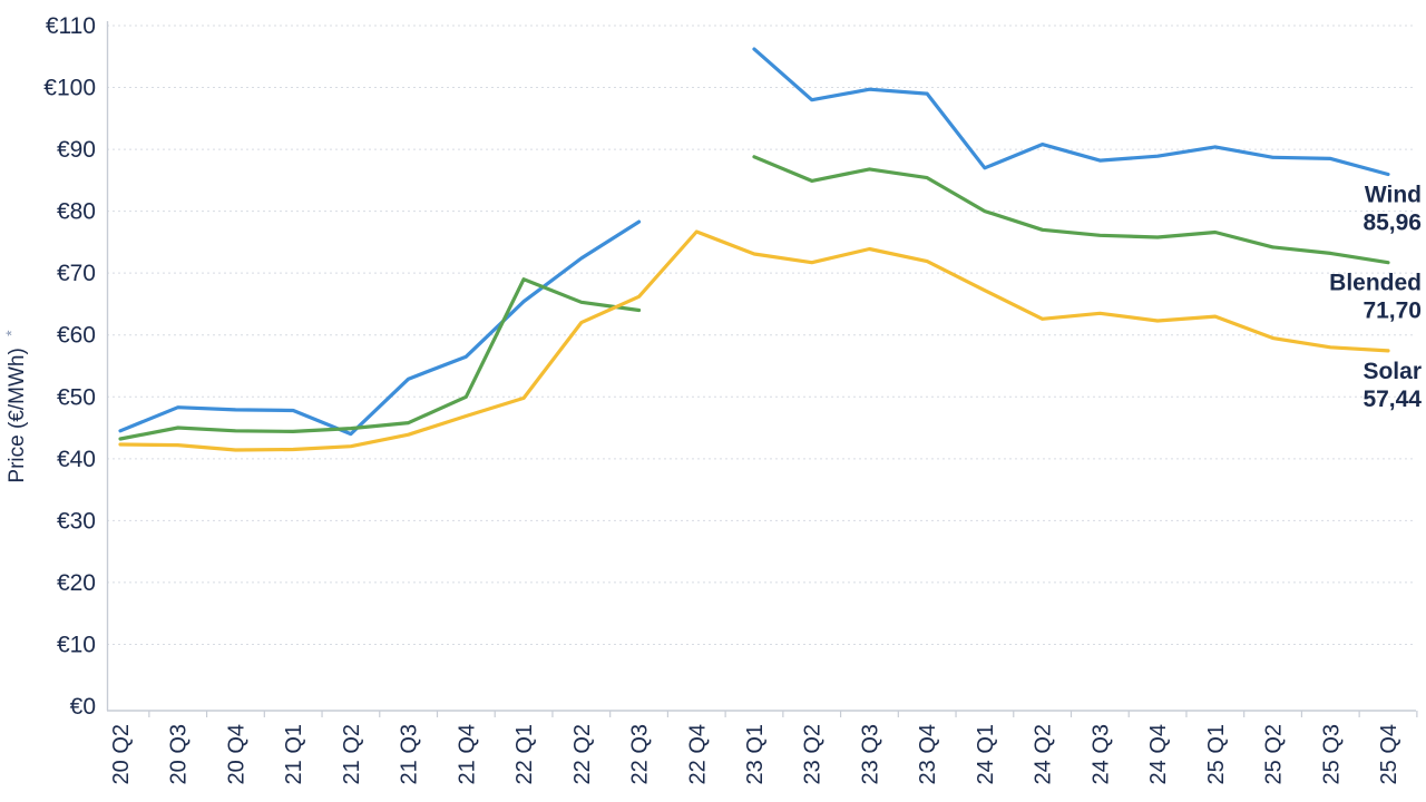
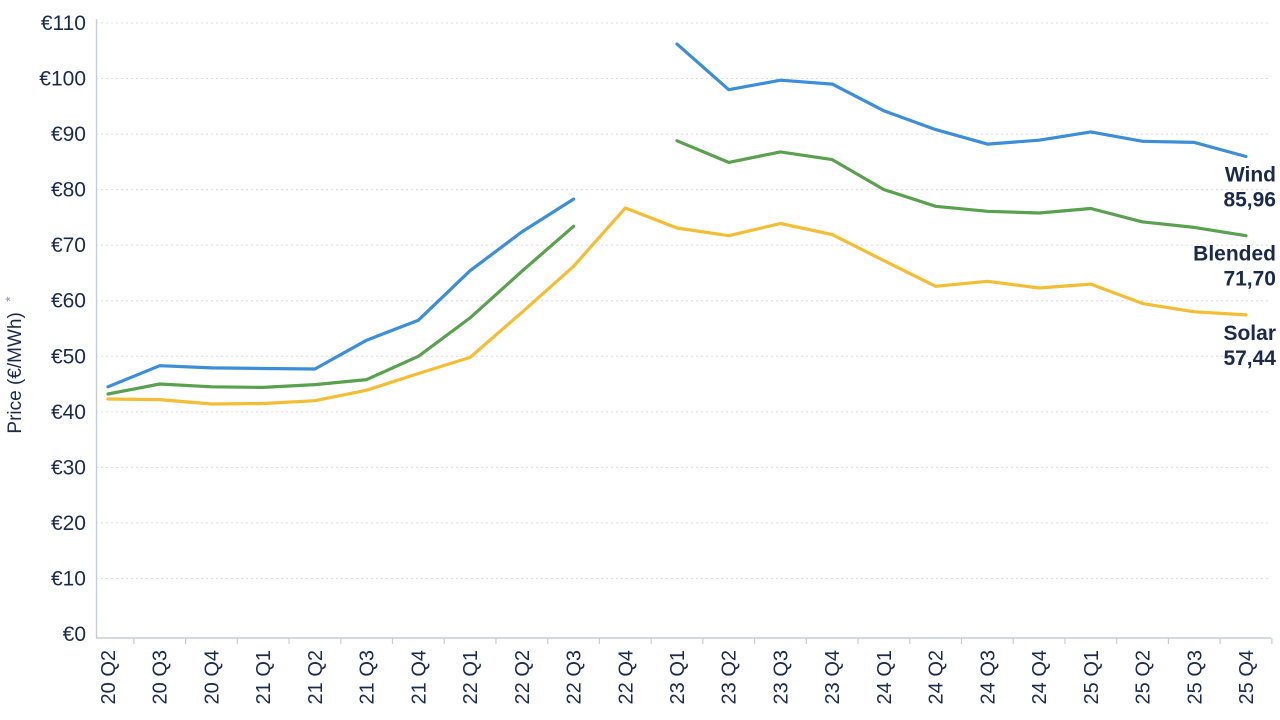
Wind/21 Q2: €44 -> €48
Blended/22 Q1: €69 -> €57
Solar/22 Q2: €62 -> €58
Blended/22 Q3: €64 -> €73
Wind/24 Q1: €87 -> €94
